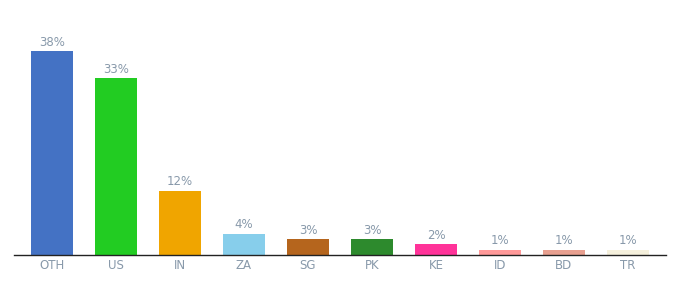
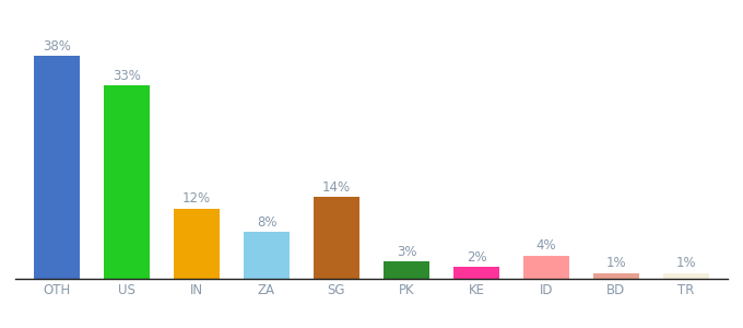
ZA: 4% -> 8%
SG: 3% -> 14%
ID: 1% -> 4%
